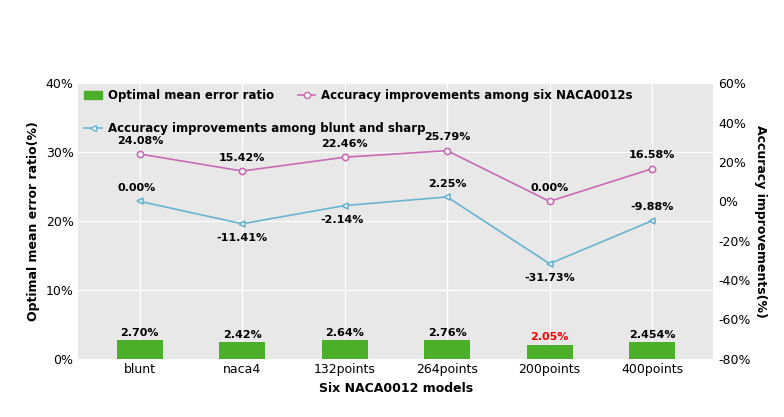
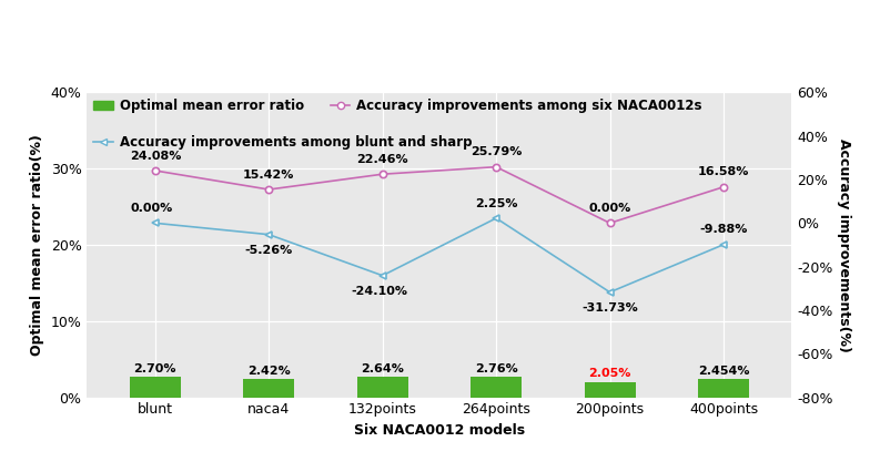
Accuracy improvements among blunt and sharp/naca4: -11.41% -> -5.26%
Accuracy improvements among blunt and sharp/132points: -2.14% -> -24.10%
